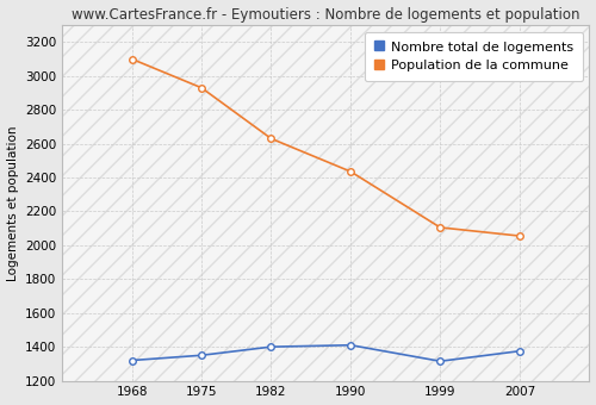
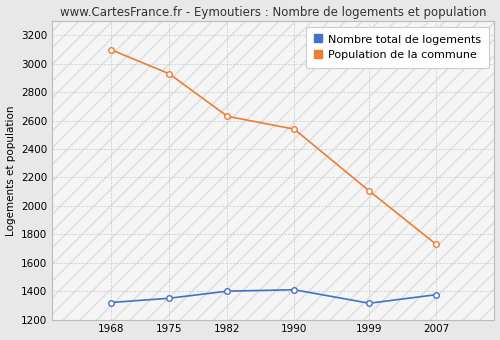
Population de la commune/1990: 2440 -> 2540
Population de la commune/2007: 2060 -> 1730
